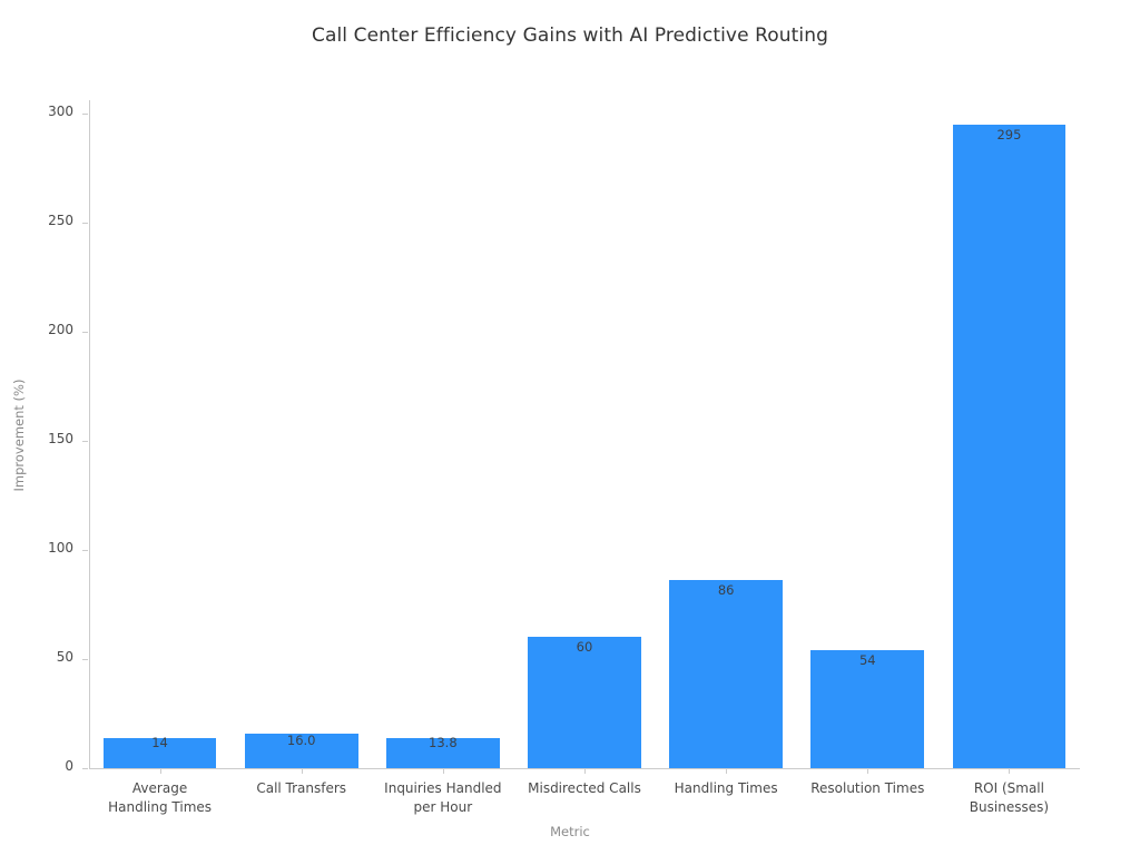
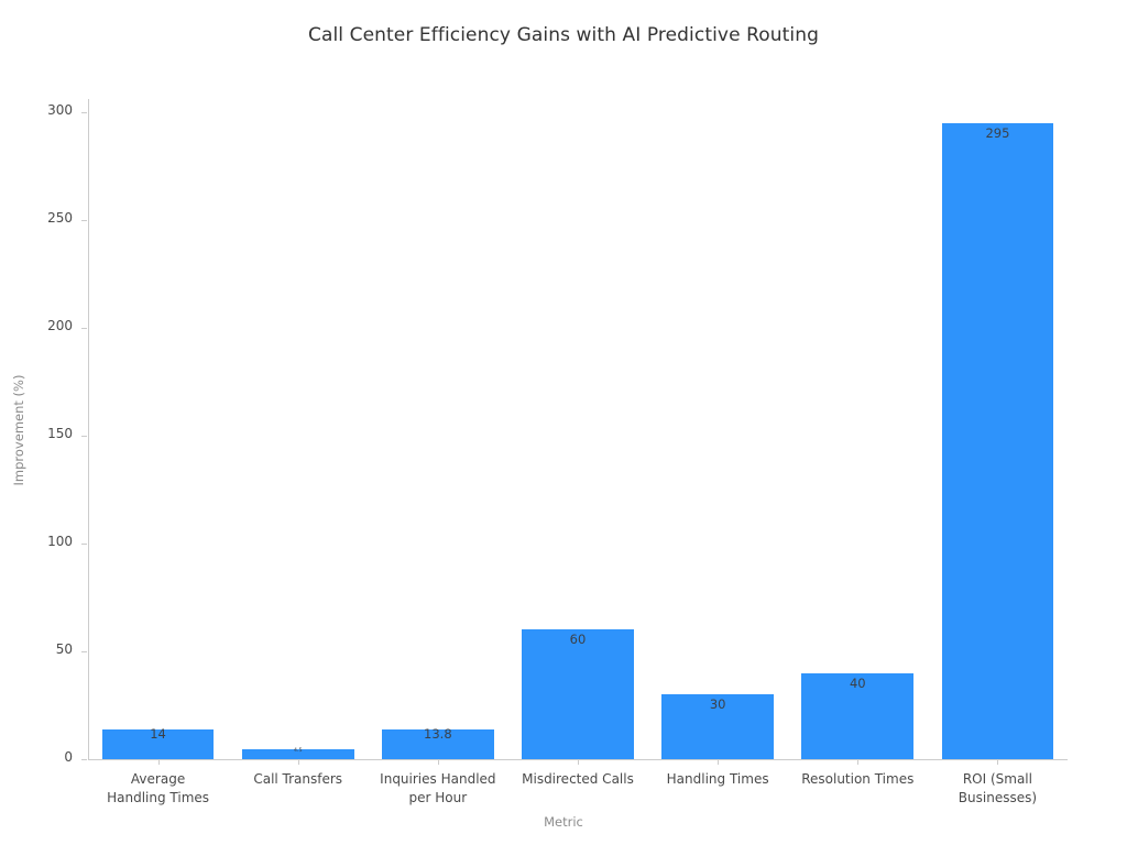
Call Transfers: 16.0 -> 4.5
Handling Times: 86 -> 30
Resolution Times: 54 -> 40
